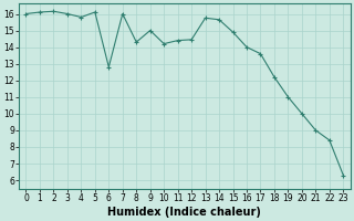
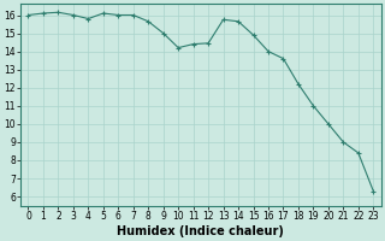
6: 12.8 -> 16.0
8: 14.3 -> 15.7
